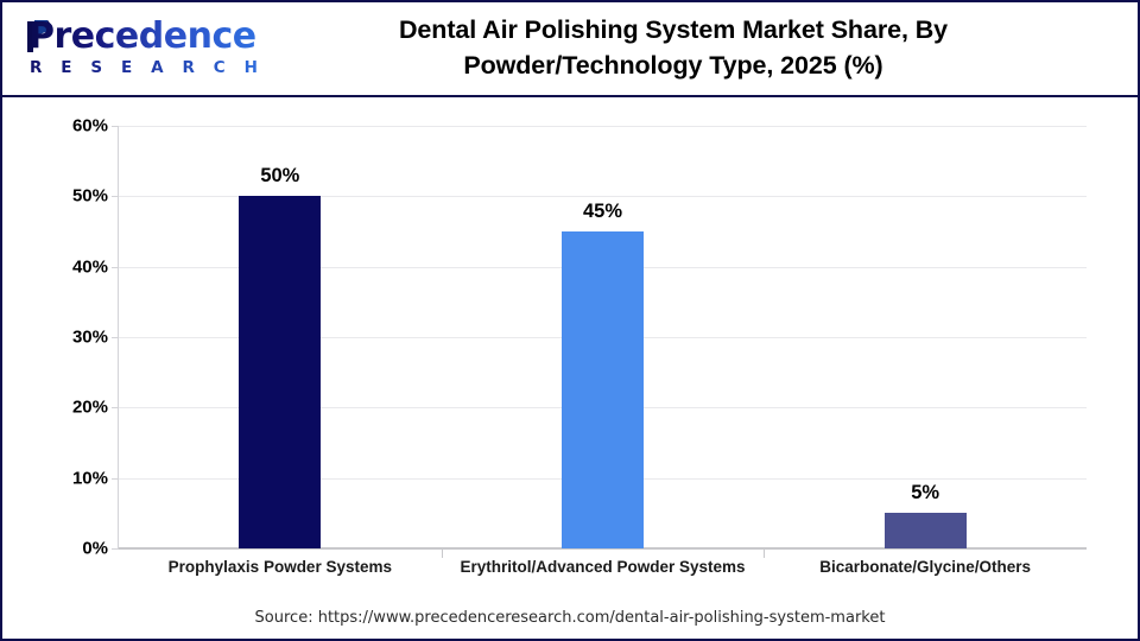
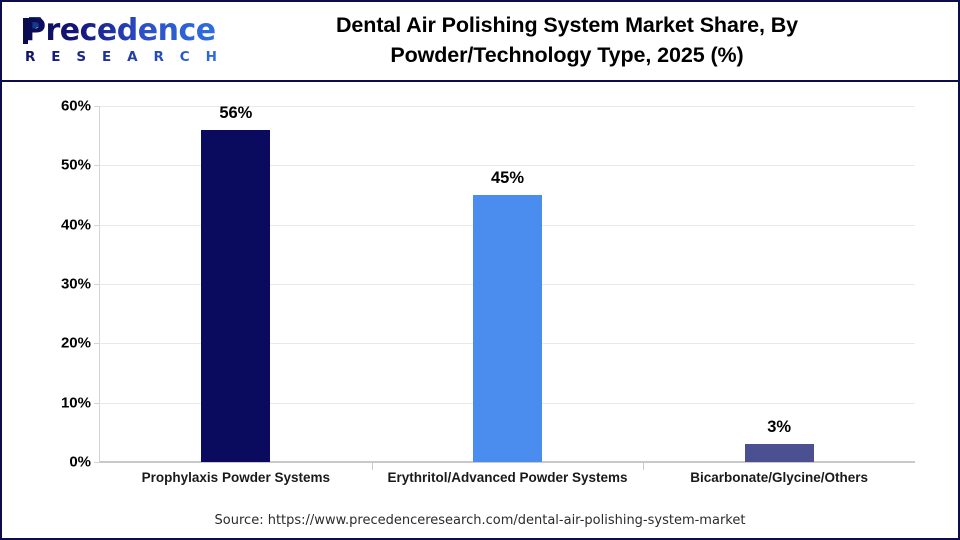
Prophylaxis Powder Systems: 50% -> 56%
Bicarbonate/Glycine/Others: 5% -> 3%
